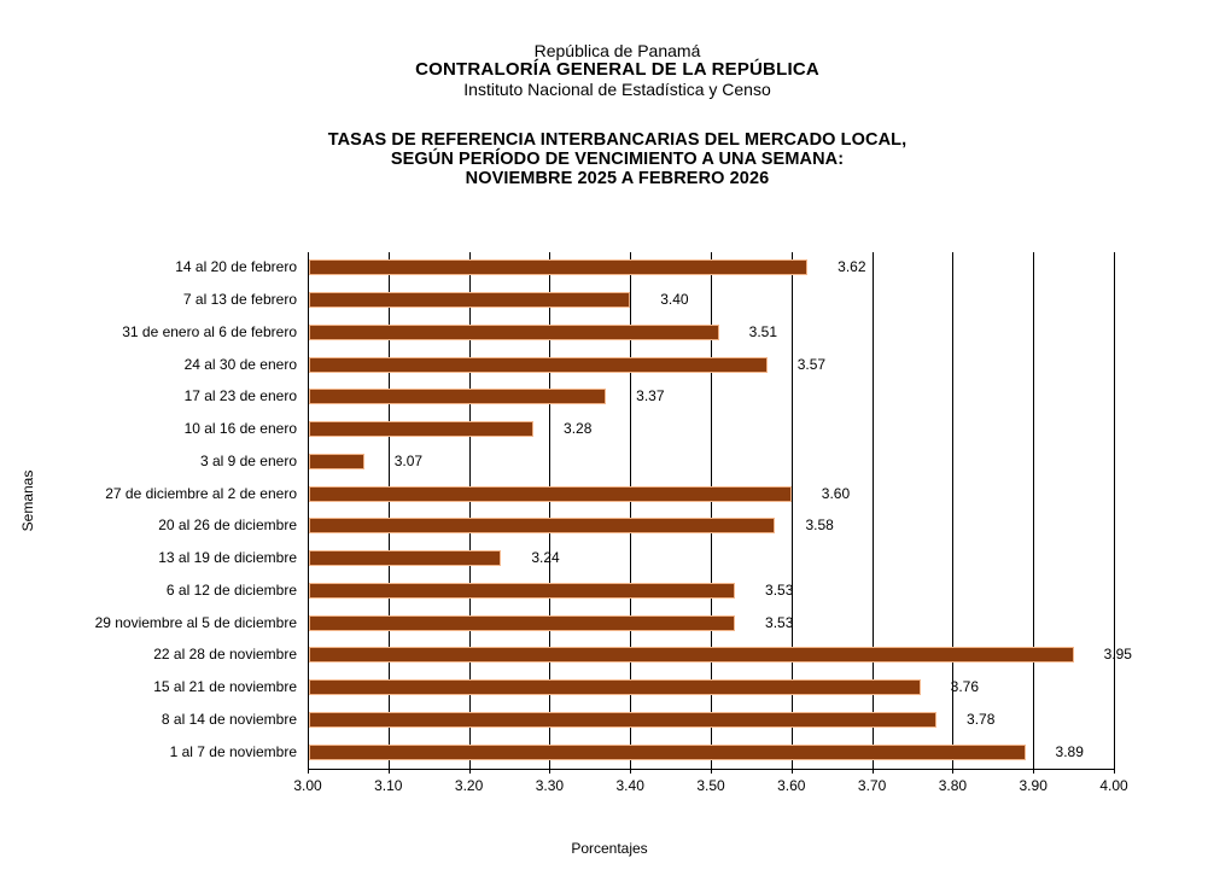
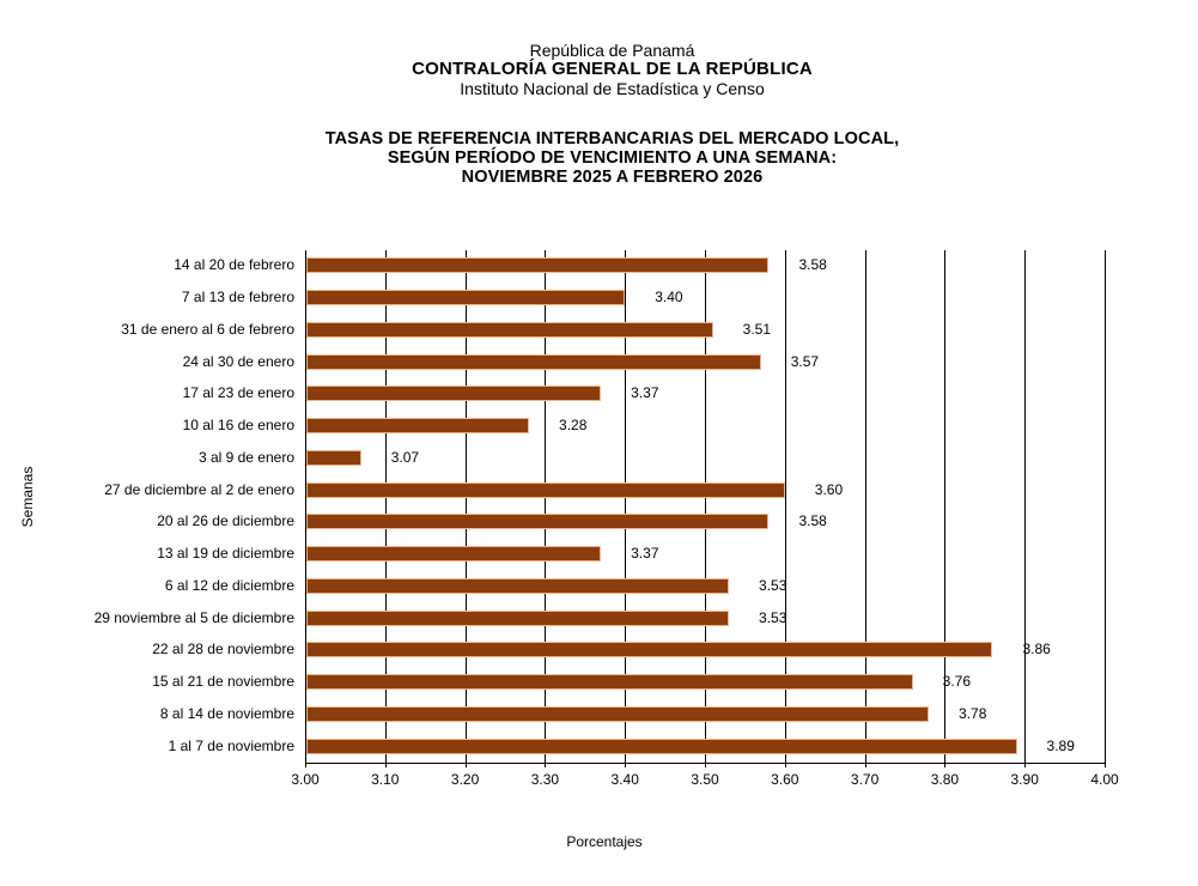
14 al 20 de febrero: 3.62 -> 3.58
13 al 19 de diciembre: 3.24 -> 3.37
22 al 28 de noviembre: 3.95 -> 3.86
